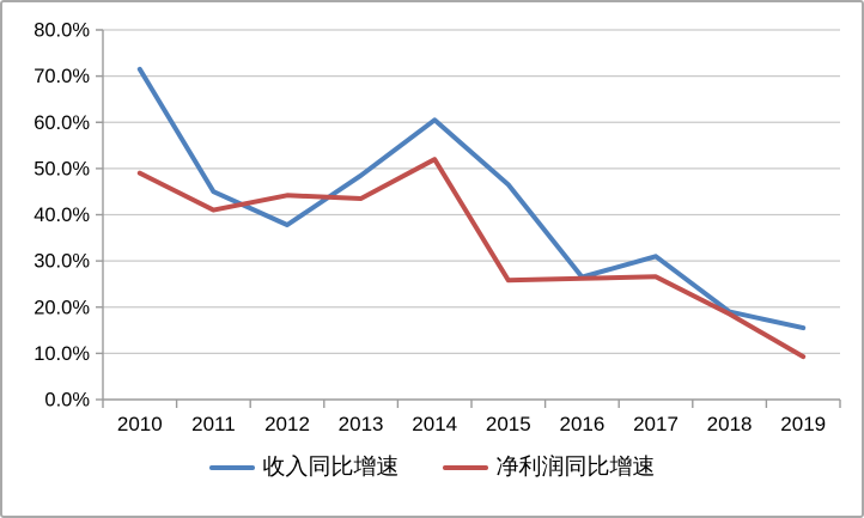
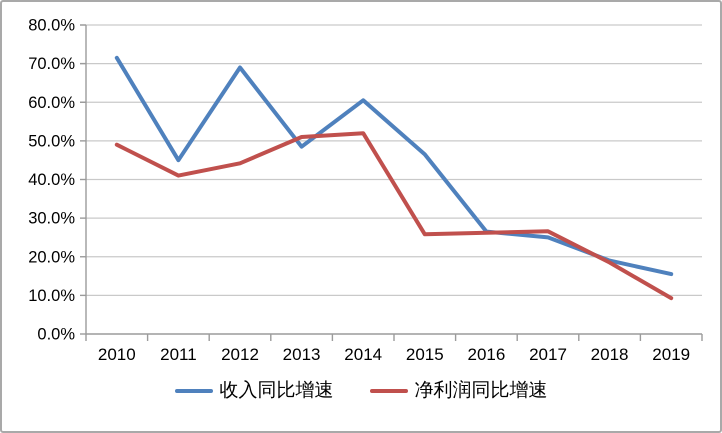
收入同比增速/2012: 38% -> 69%
净利润同比增速/2013: 44% -> 51%
收入同比增速/2017: 31% -> 25%
